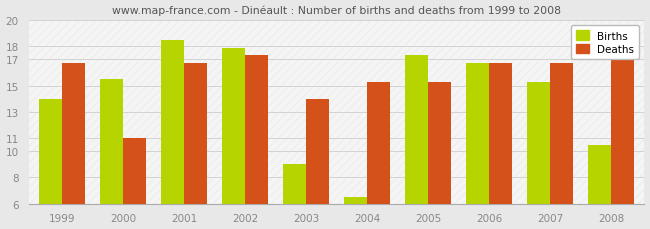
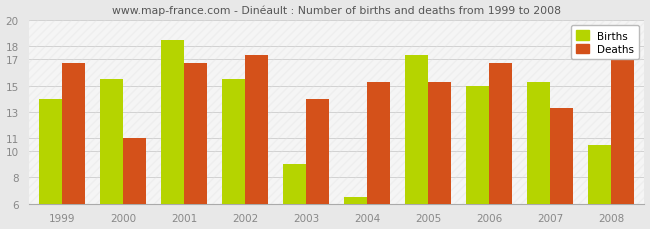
Births/2002: 17.9 -> 15.5
Births/2006: 16.7 -> 15.0
Deaths/2007: 16.7 -> 13.3
